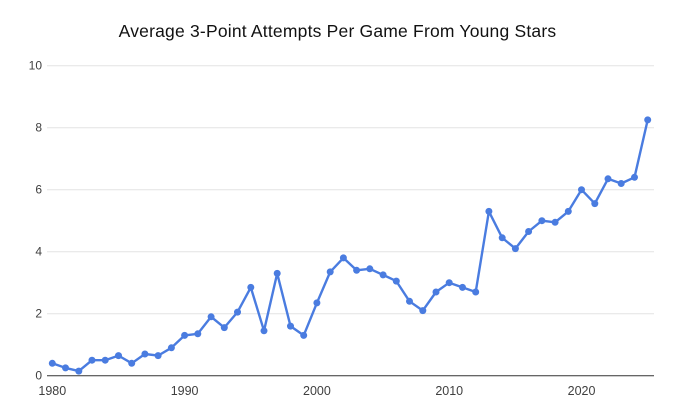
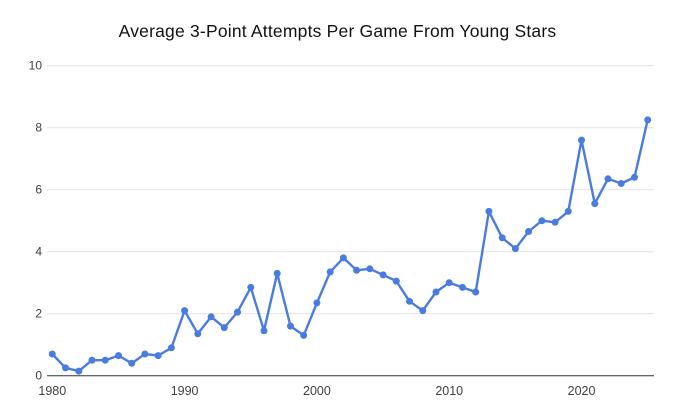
1980: 0.4 -> 0.7
1990: 1.3 -> 2.1
2020: 6.0 -> 7.6
